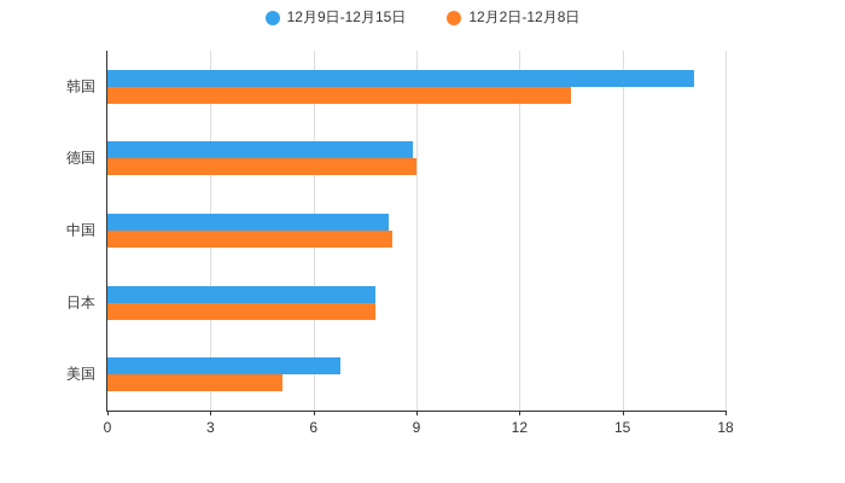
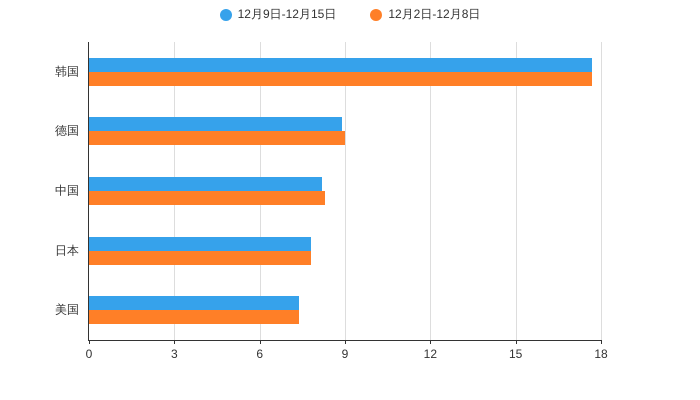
12月9日-12月15日/韩国: 17.1 -> 17.7
12月2日-12月8日/韩国: 13.5 -> 17.7
12月9日-12月15日/美国: 6.8 -> 7.4
12月2日-12月8日/美国: 5.1 -> 7.4
